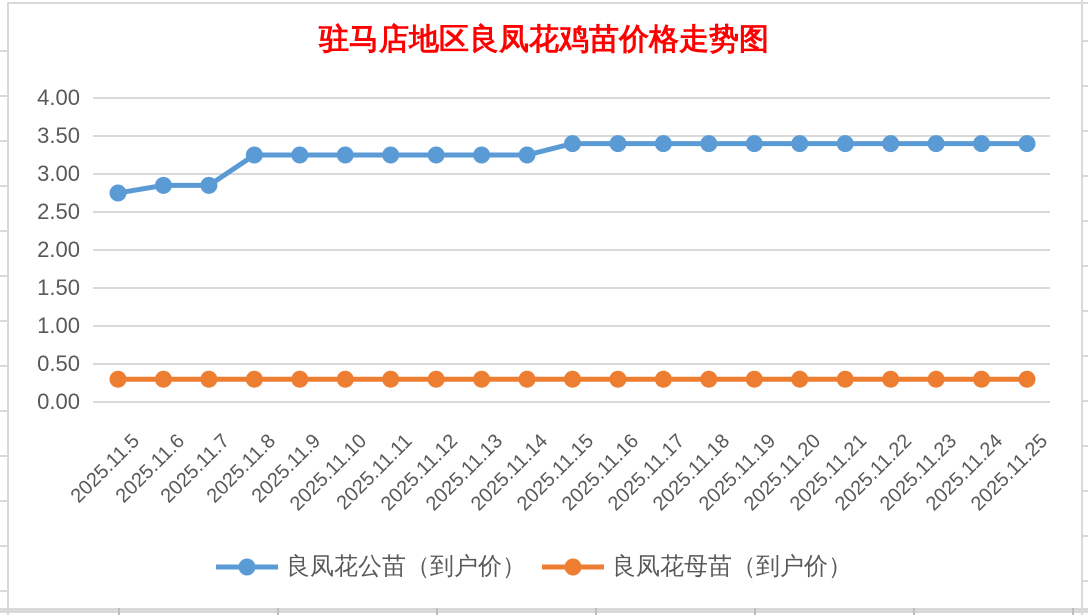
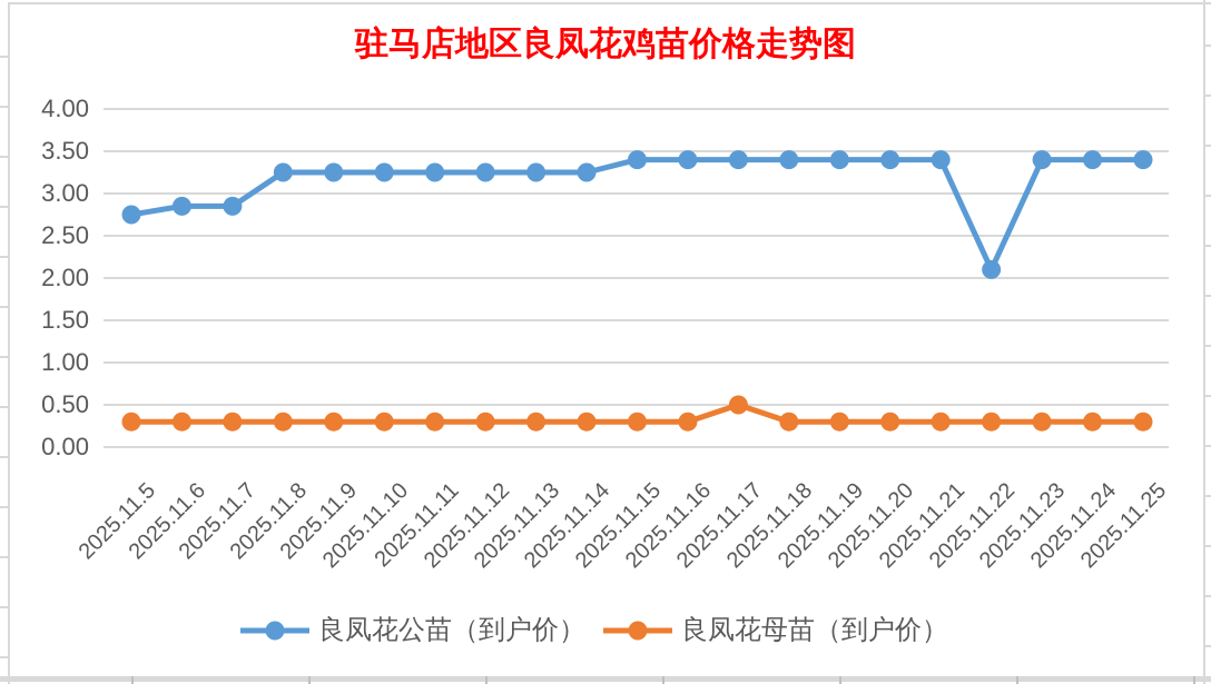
良凤花母苗（到户价）/2025.11.17: 0.3 -> 0.5
良凤花公苗（到户价）/2025.11.22: 3.4 -> 2.1
